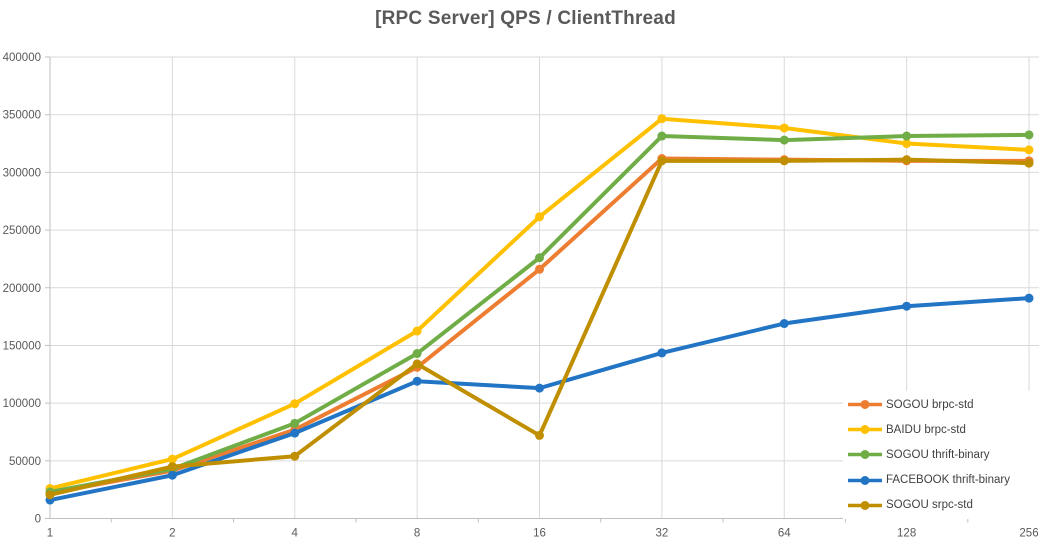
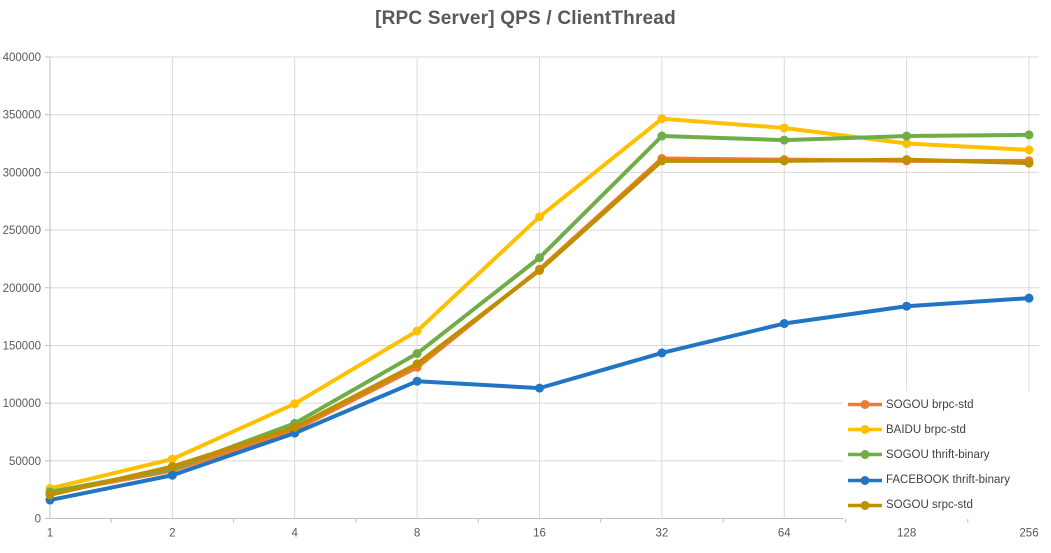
SOGOU srpc-std/4: 54000 -> 79000
SOGOU srpc-std/16: 72000 -> 215000
